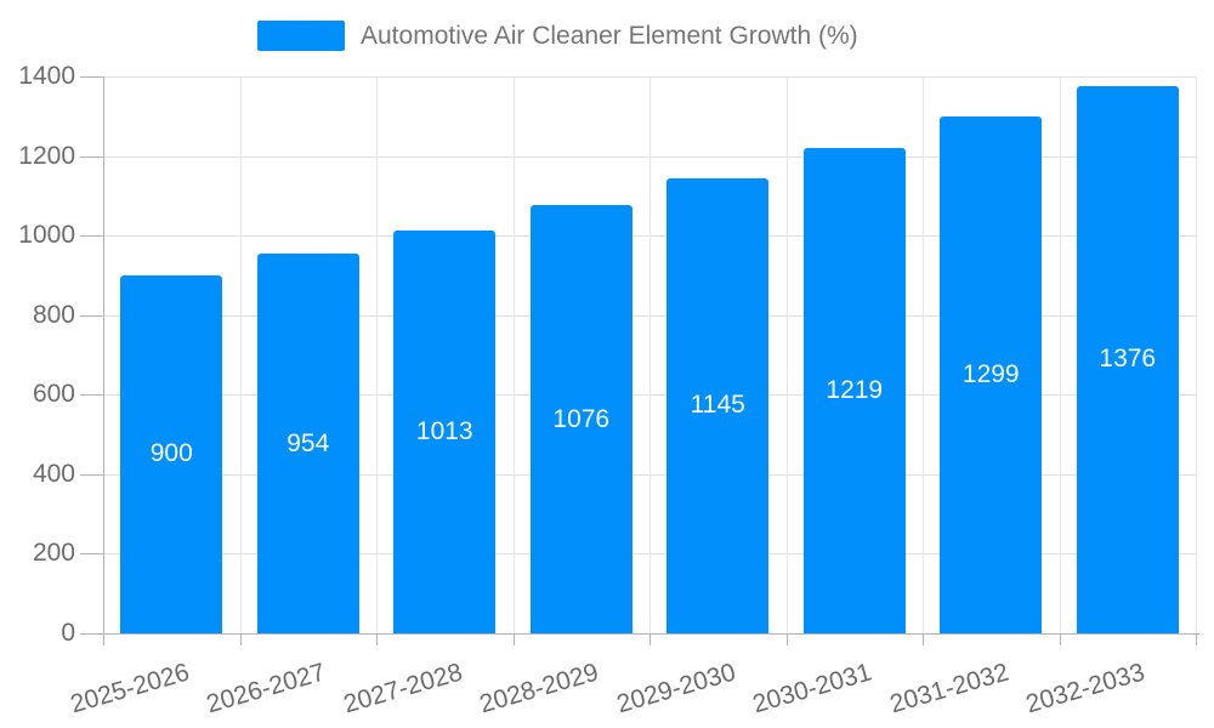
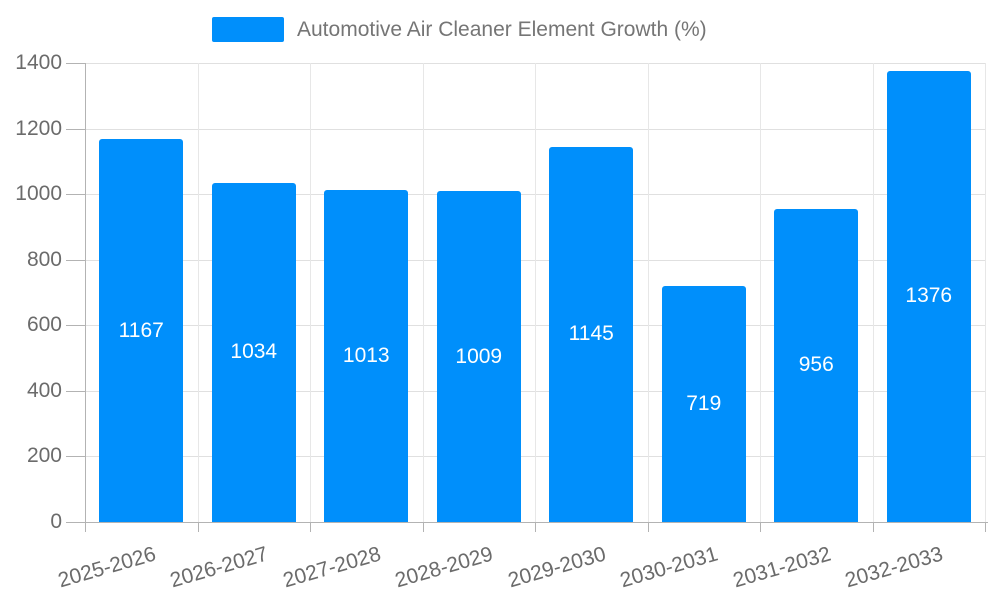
2025-2026: 900 -> 1167
2026-2027: 954 -> 1034
2028-2029: 1076 -> 1009
2030-2031: 1219 -> 719
2031-2032: 1299 -> 956
